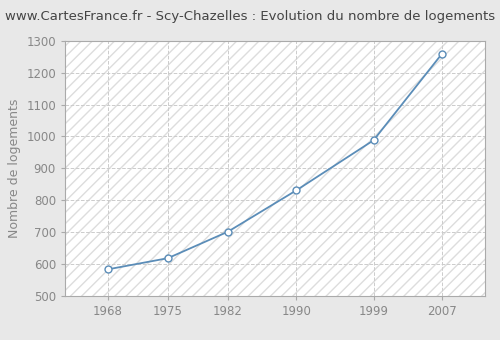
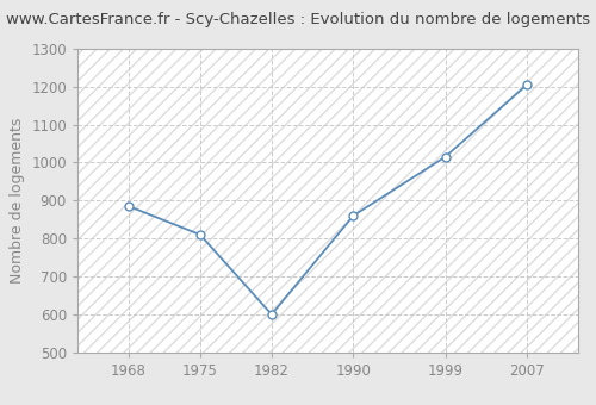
1968: 583 -> 885
1975: 618 -> 810
1982: 701 -> 600
1990: 831 -> 860
1999: 988 -> 1015
2007: 1260 -> 1205
